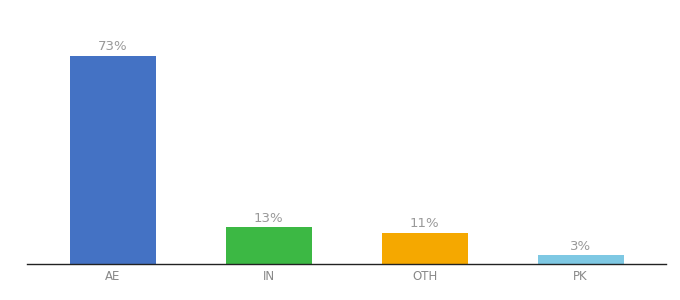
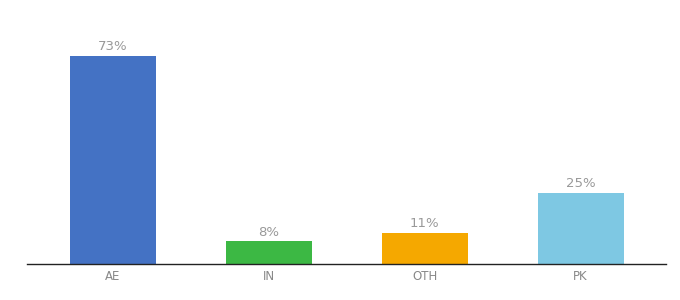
IN: 13% -> 8%
PK: 3% -> 25%
